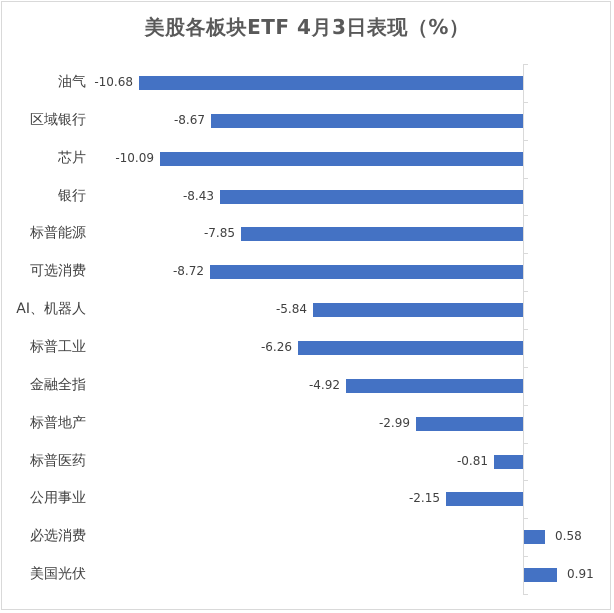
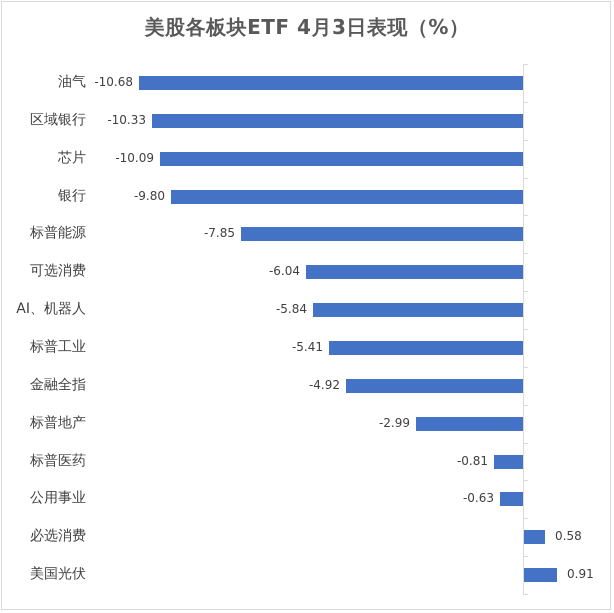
区域银行: -8.67 -> -10.33
银行: -8.43 -> -9.80
可选消费: -8.72 -> -6.04
标普工业: -6.26 -> -5.41
公用事业: -2.15 -> -0.63
